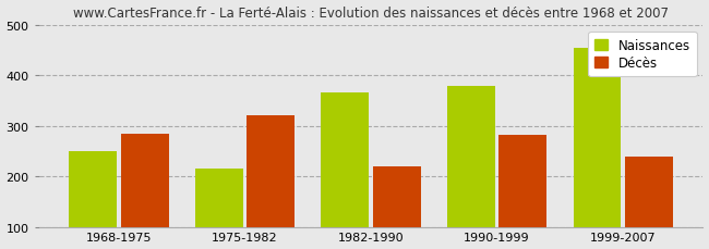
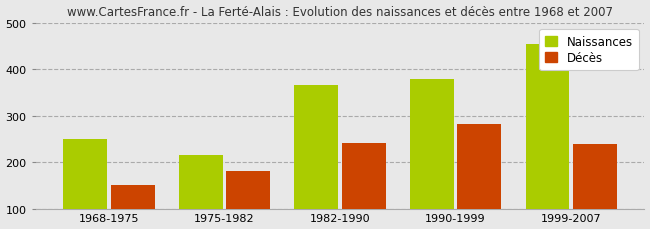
Décès/1968-1975: 285 -> 150
Décès/1975-1982: 320 -> 182
Décès/1982-1990: 220 -> 242
